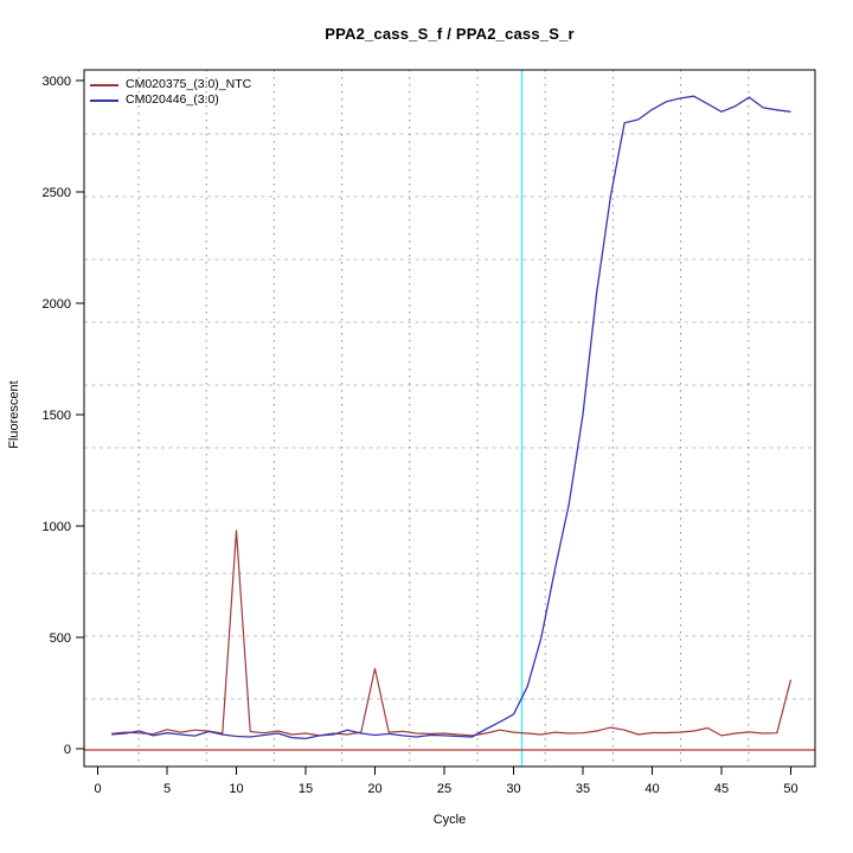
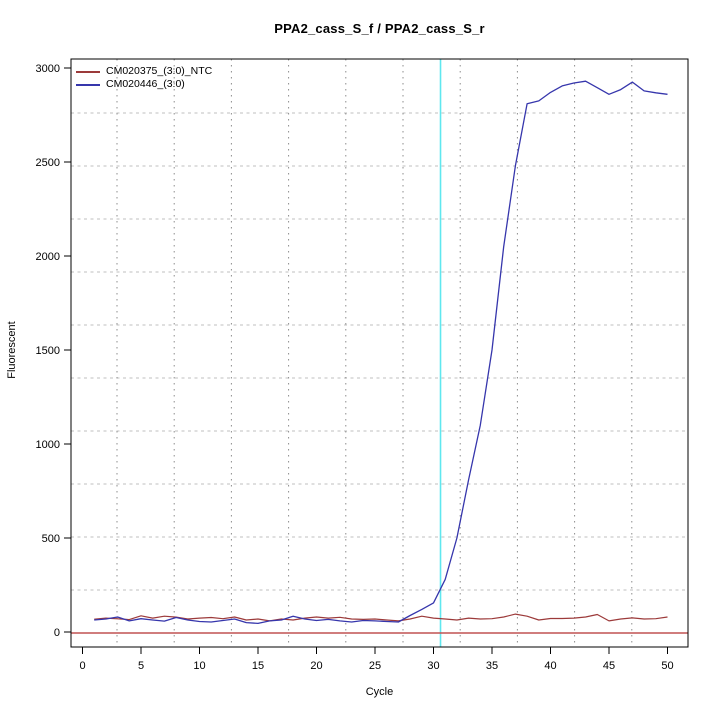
CM020375_(3:0)_NTC/10: 980 -> 70
CM020375_(3:0)_NTC/20: 360 -> 80
CM020375_(3:0)_NTC/50: 310 -> 80
